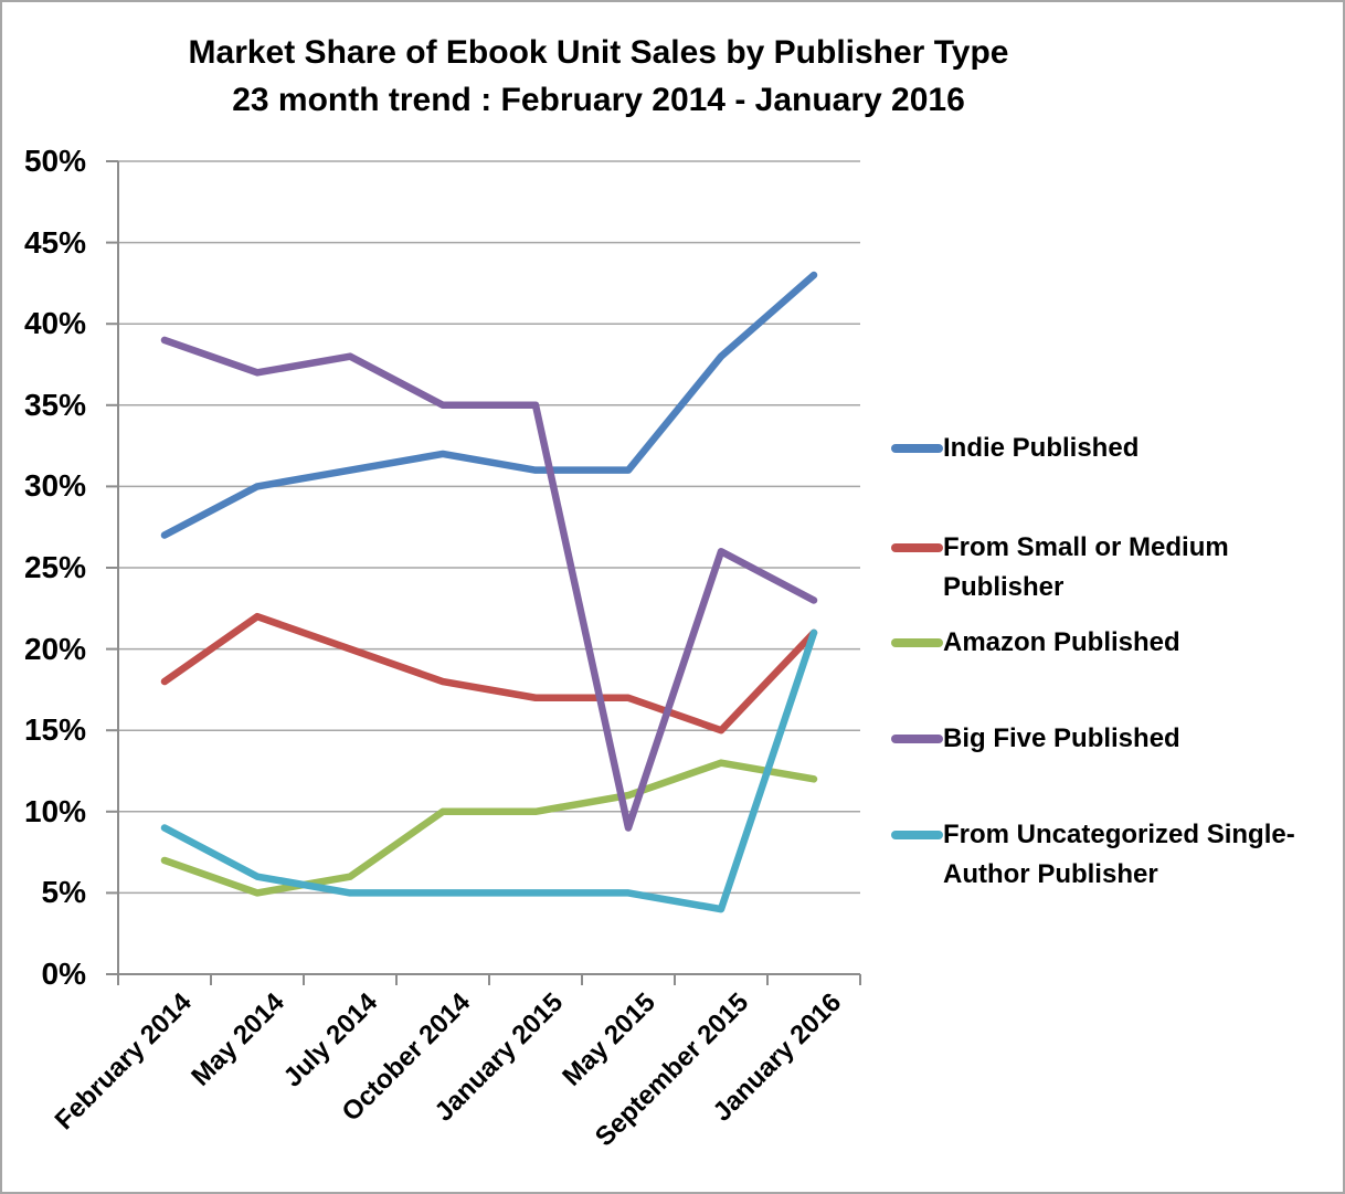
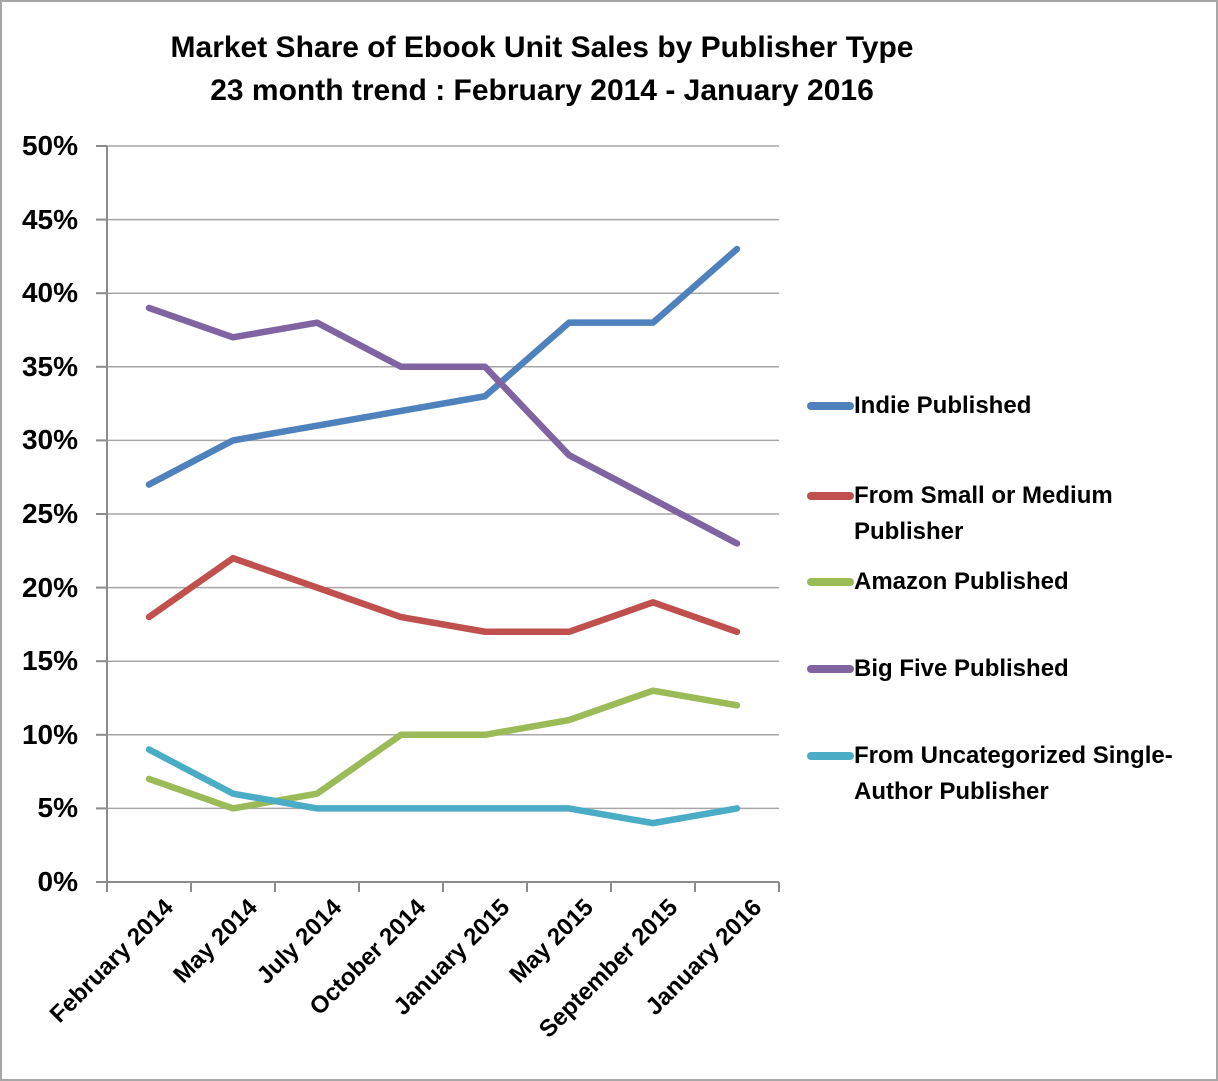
Indie Published/January 2015: 31% -> 33%
Indie Published/May 2015: 31% -> 38%
Big Five Published/May 2015: 9% -> 29%
From Small or Medium Publisher/September 2015: 15% -> 19%
From Small or Medium Publisher/January 2016: 21% -> 17%
From Uncategorized Single-Author Publisher/January 2016: 21% -> 5%
